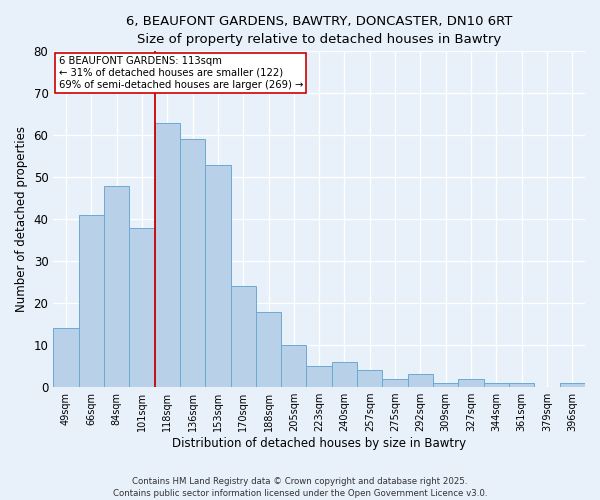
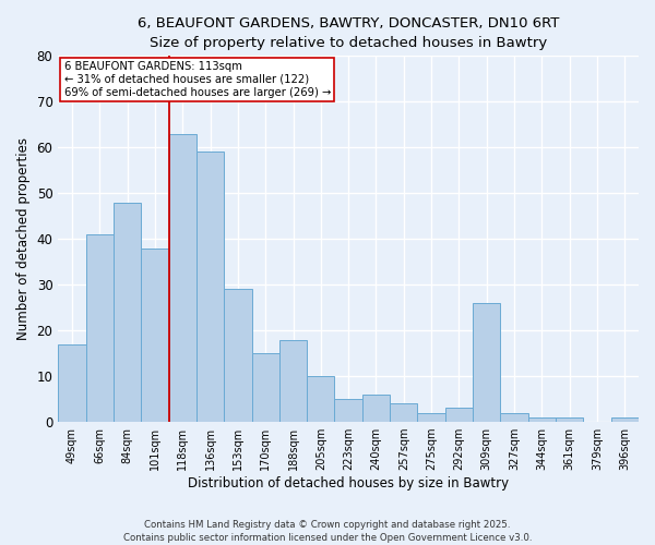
49sqm: 14 -> 17
153sqm: 53 -> 29
170sqm: 24 -> 15
309sqm: 1 -> 26
